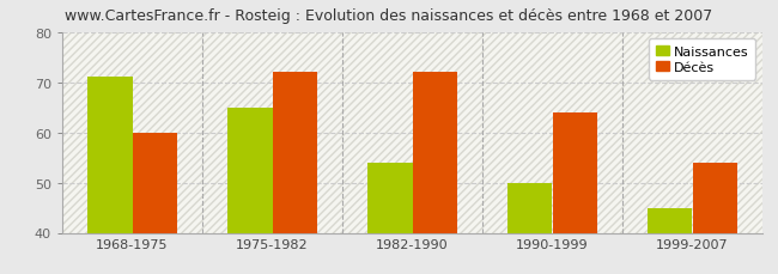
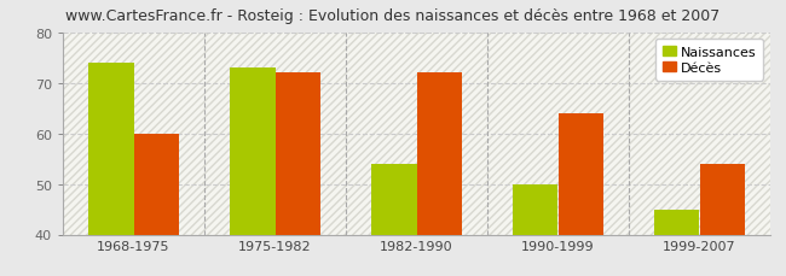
Naissances/1968-1975: 71 -> 74
Naissances/1975-1982: 65 -> 73
